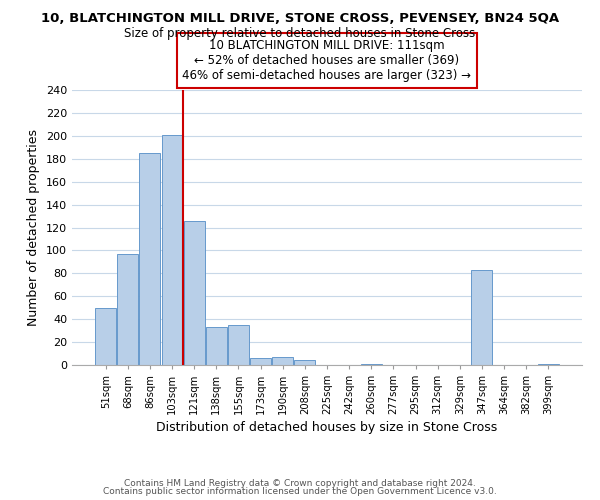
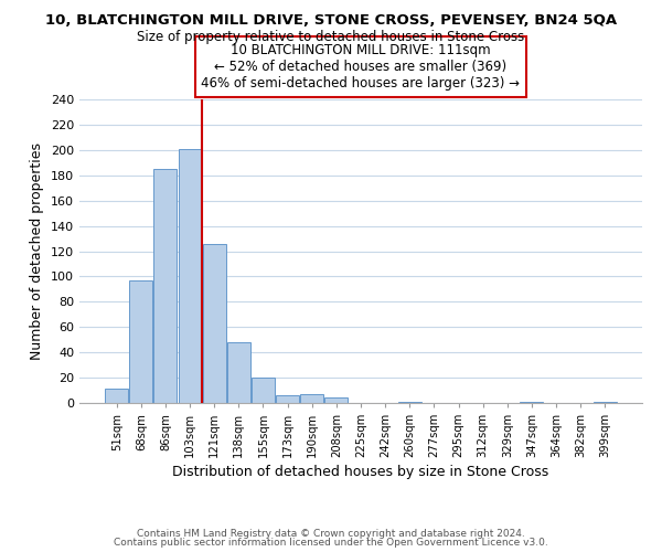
51sqm: 50 -> 11
138sqm: 33 -> 48
155sqm: 35 -> 20
347sqm: 83 -> 1
